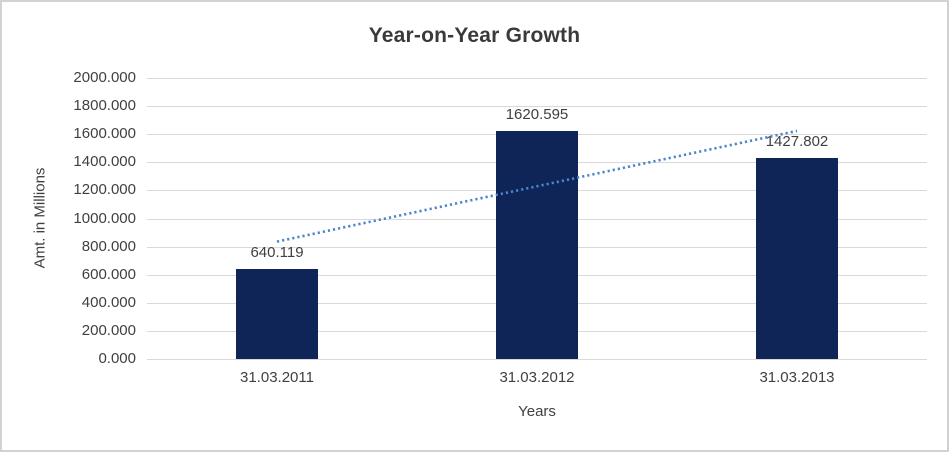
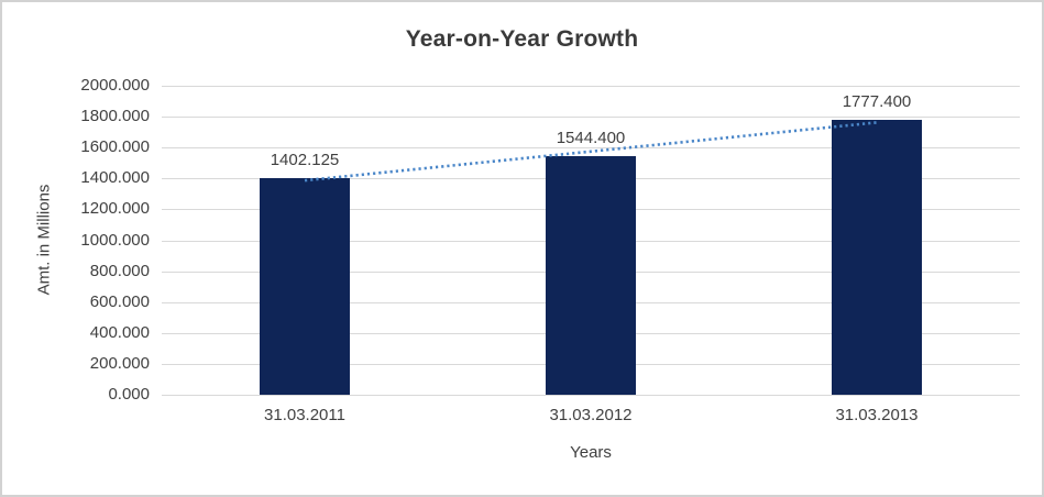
31.03.2011: 640.119 -> 1402.125
31.03.2012: 1620.595 -> 1544.400
31.03.2013: 1427.802 -> 1777.400
